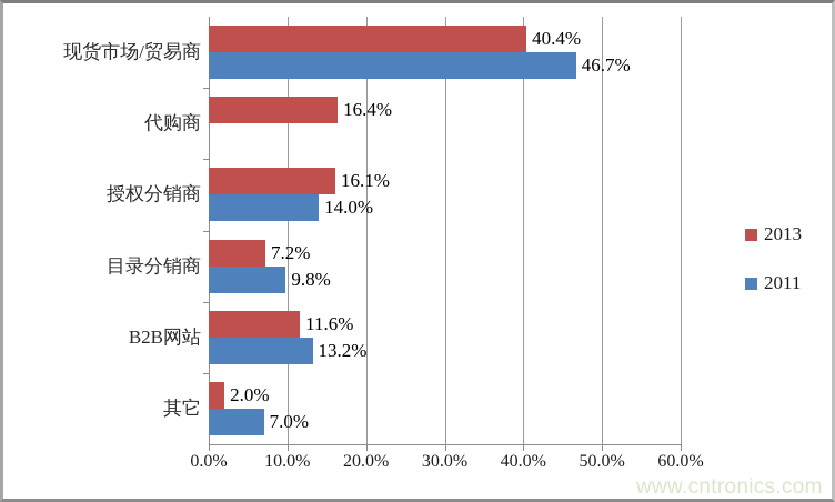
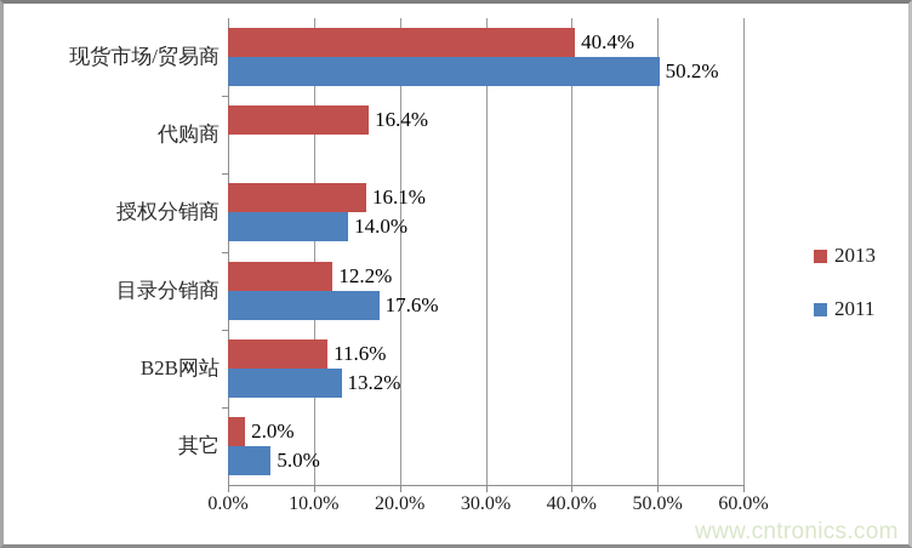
2011/现货市场/贸易商: 46.7% -> 50.2%
2013/目录分销商: 7.2% -> 12.2%
2011/目录分销商: 9.8% -> 17.6%
2011/其它: 7.0% -> 5.0%
